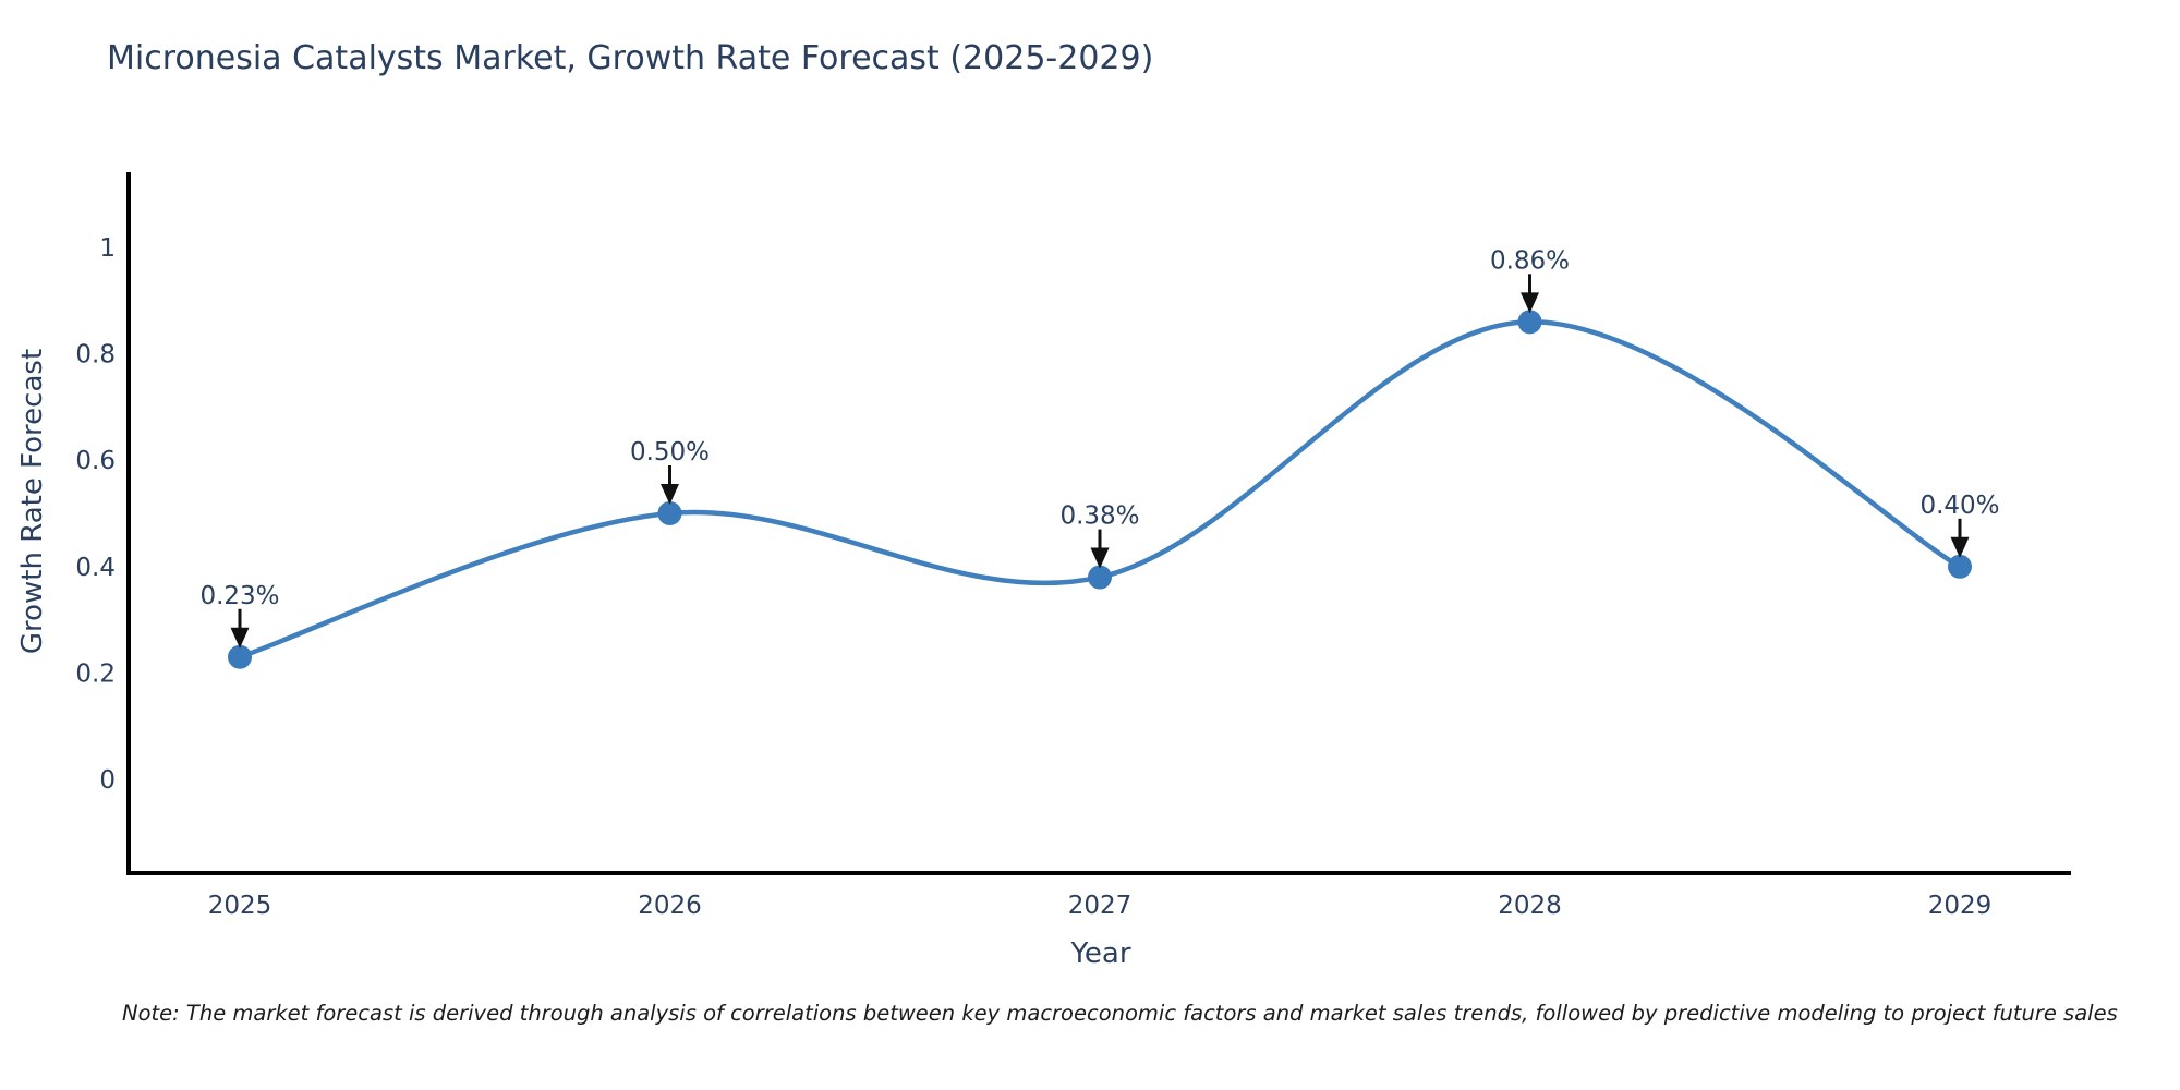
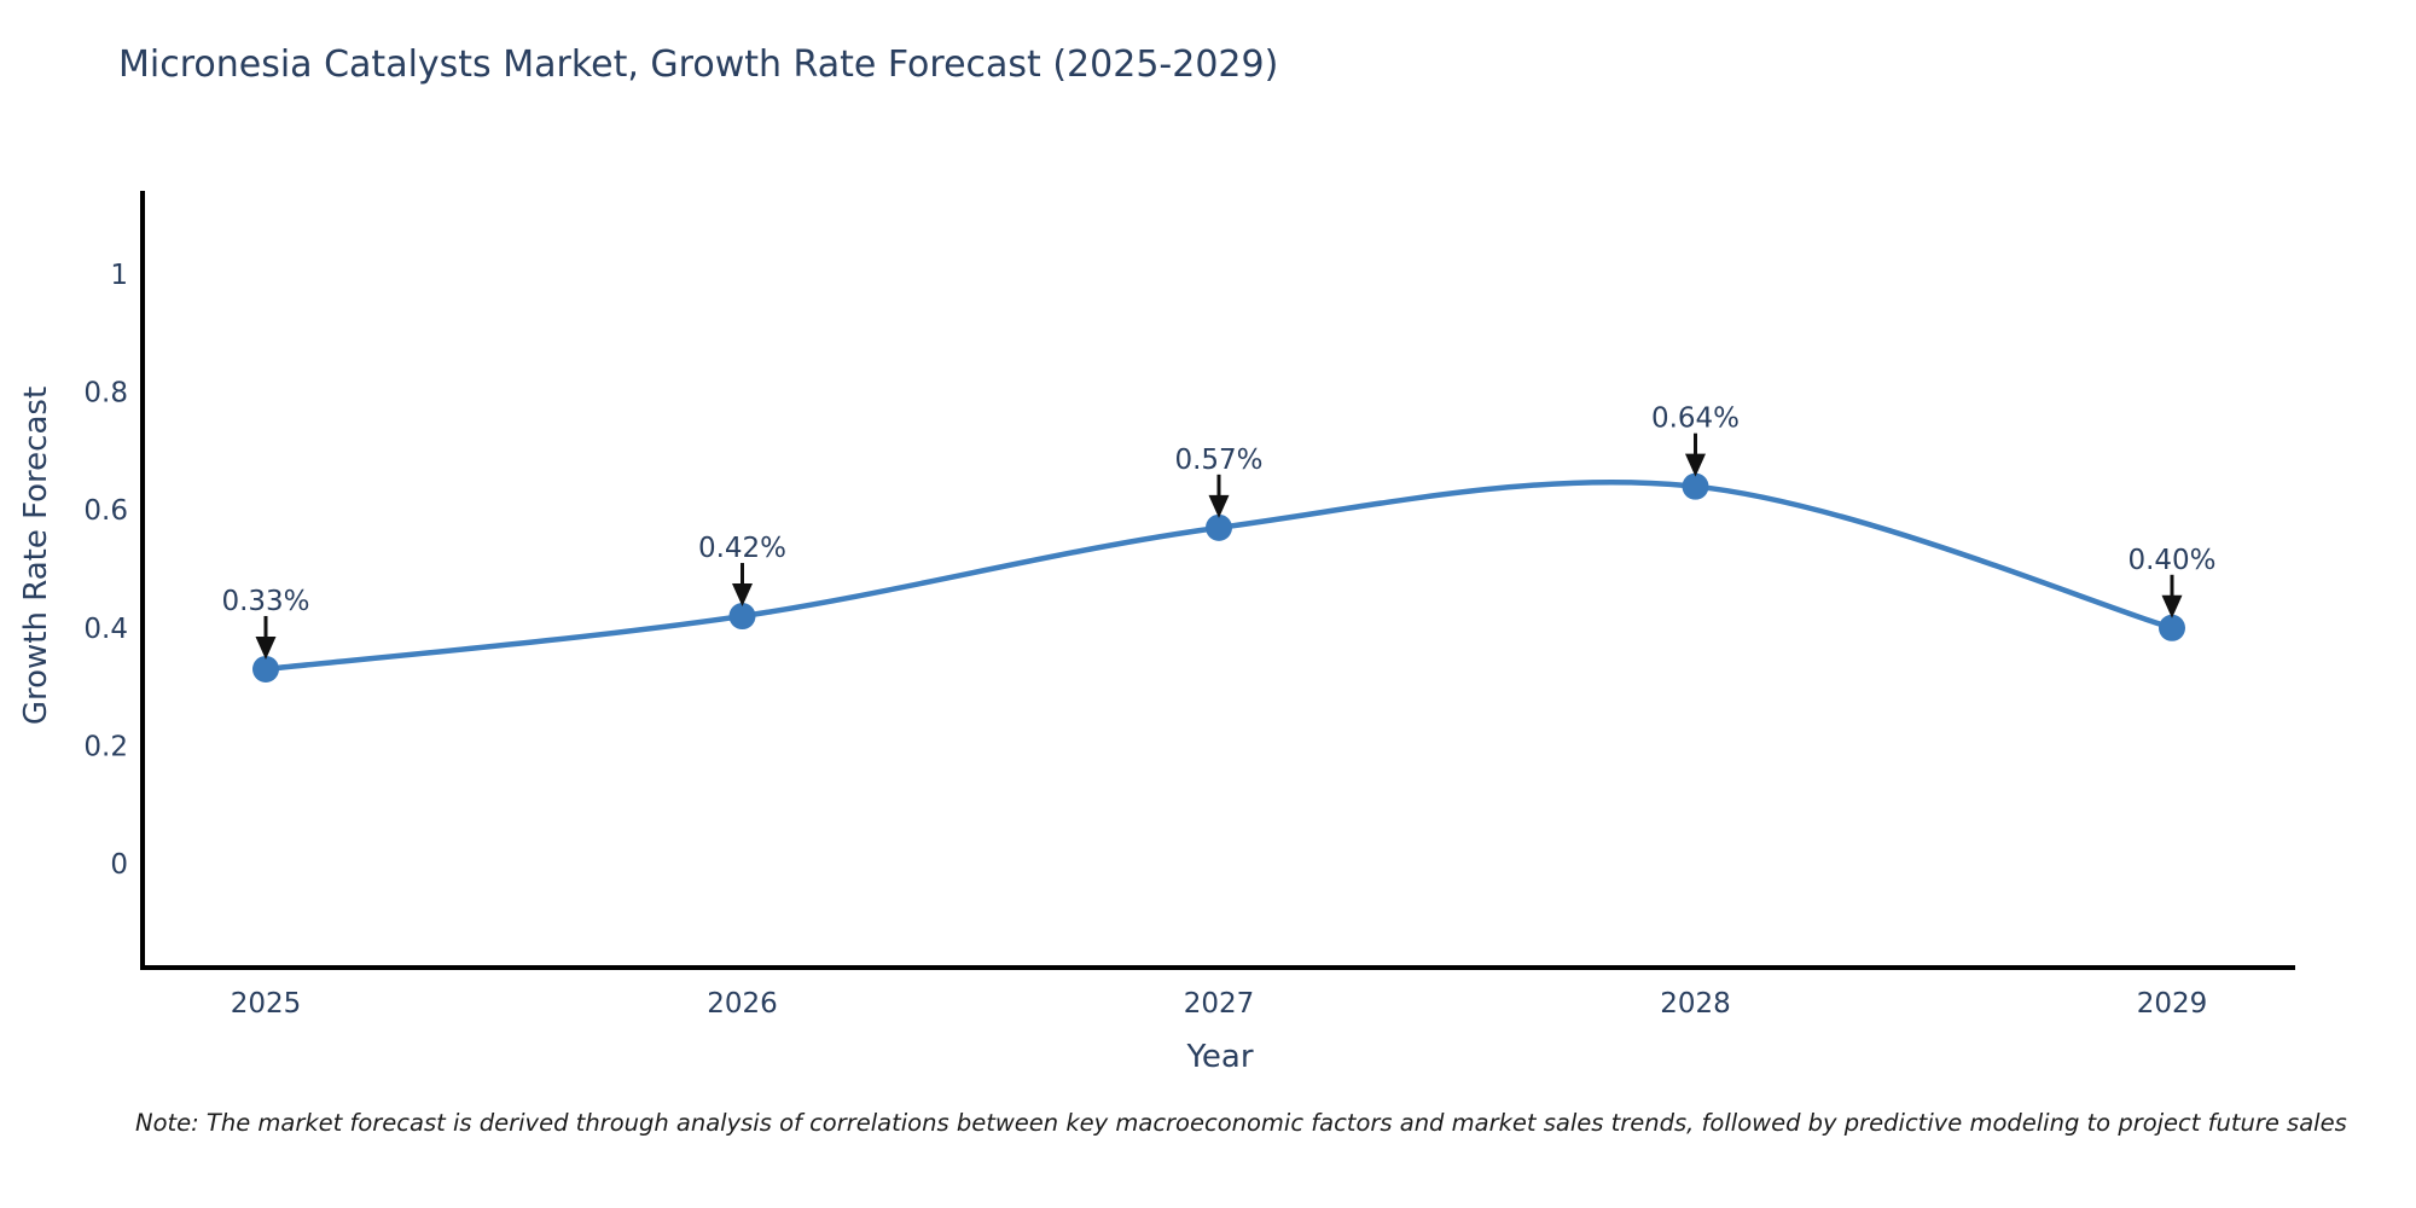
2025: 0.23% -> 0.33%
2026: 0.50% -> 0.42%
2027: 0.38% -> 0.57%
2028: 0.86% -> 0.64%
